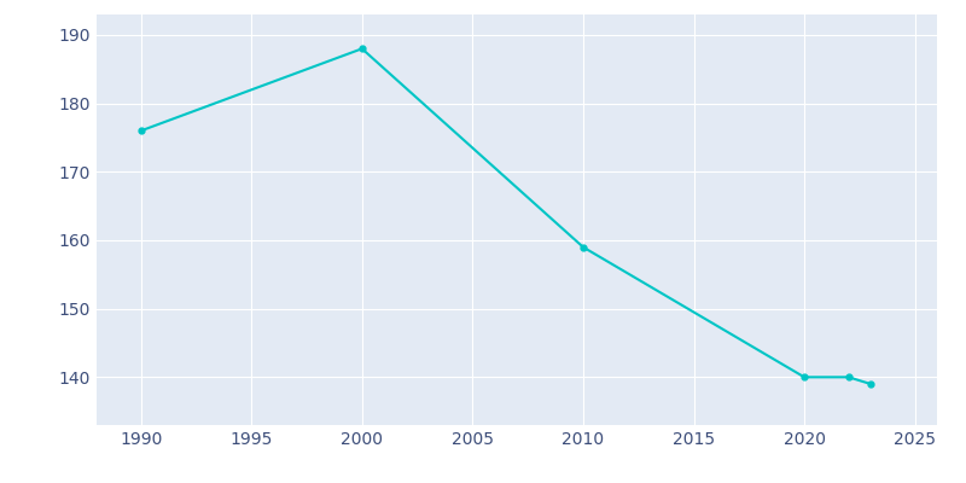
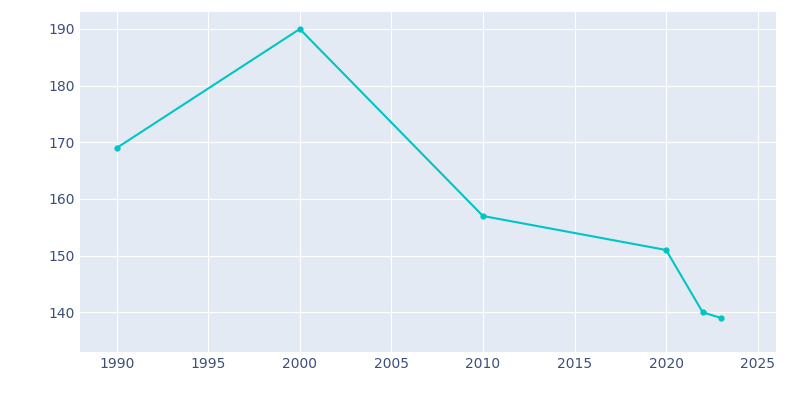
1990: 176 -> 169
2000: 188 -> 190
2010: 159 -> 157
2020: 140 -> 151
